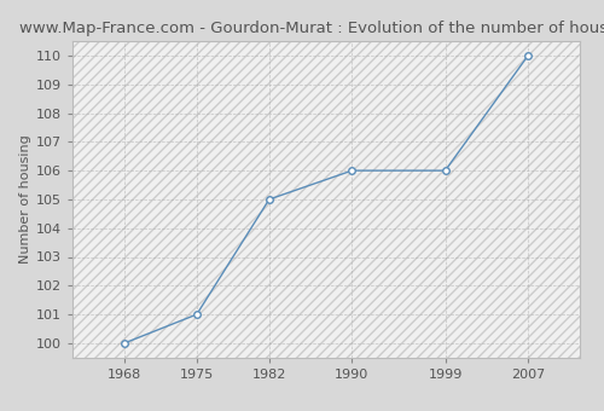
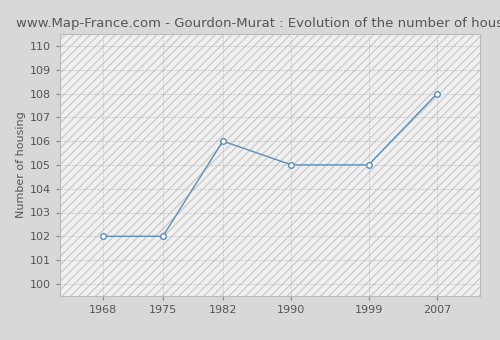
1968: 100 -> 102
1975: 101 -> 102
1982: 105 -> 106
1990: 106 -> 105
1999: 106 -> 105
2007: 110 -> 108
